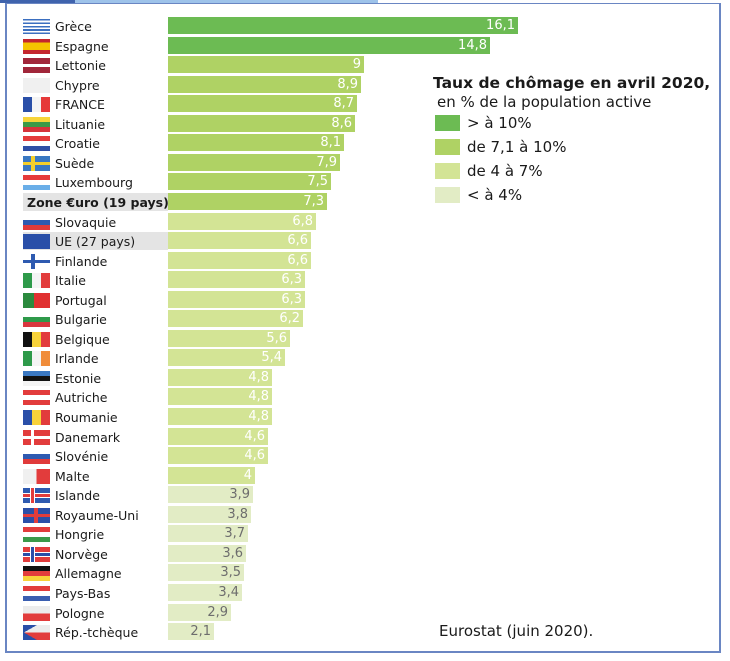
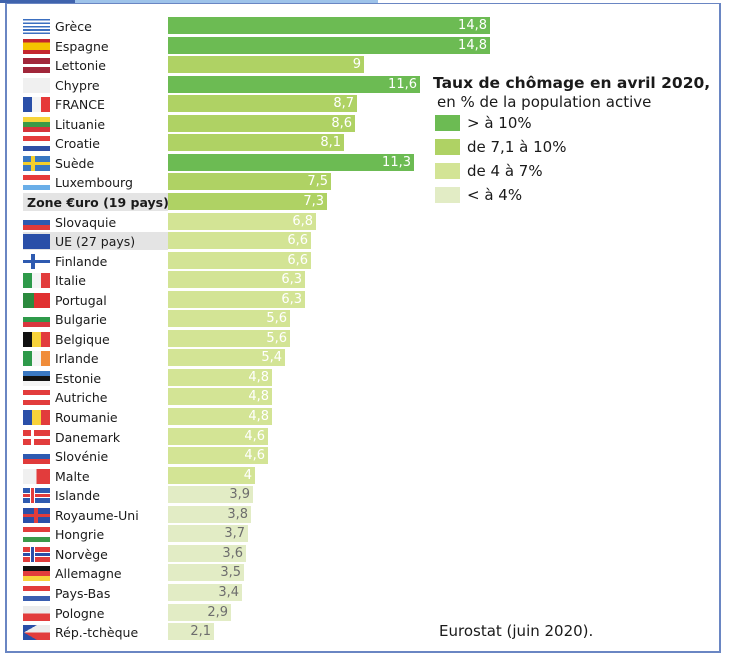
Grèce: 16,1 -> 14,8
Chypre: 8,9 -> 11,6
Suède: 7,9 -> 11,3
Bulgarie: 6,2 -> 5,6
